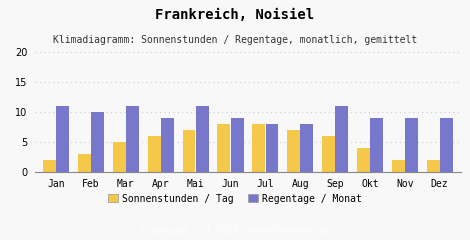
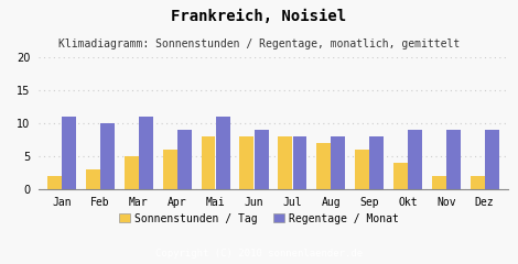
Sonnenstunden / Tag/Mai: 7 -> 8
Regentage / Monat/Sep: 11 -> 8
